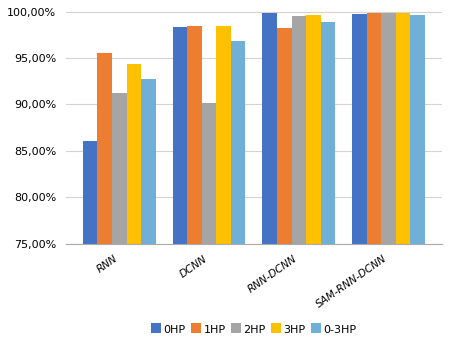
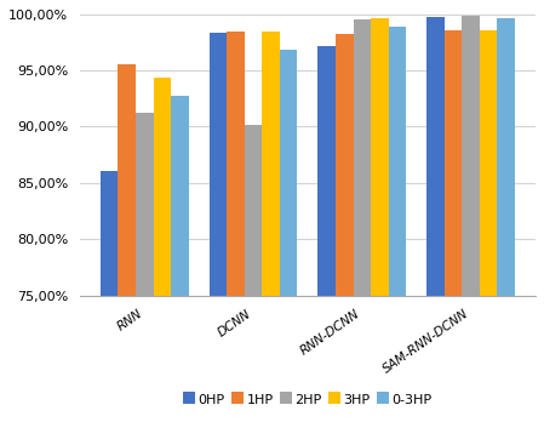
0HP/RNN-DCNN: 99,8% -> 97,2%
1HP/SAM-RNN-DCNN: 99,9% -> 98,6%
3HP/SAM-RNN-DCNN: 99,9% -> 98,6%
